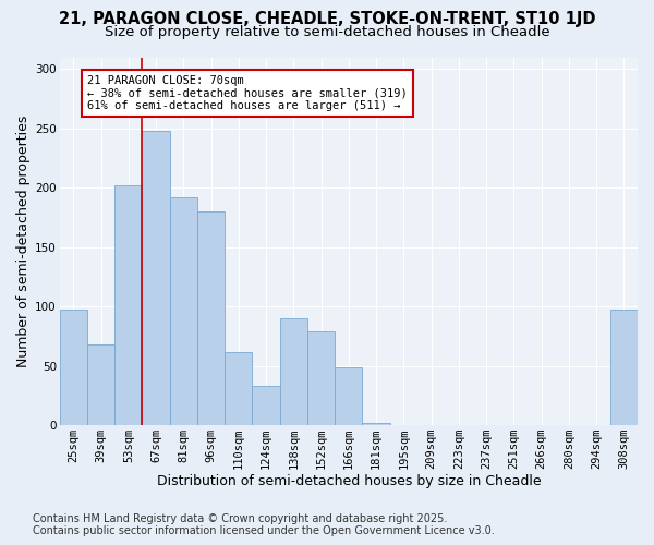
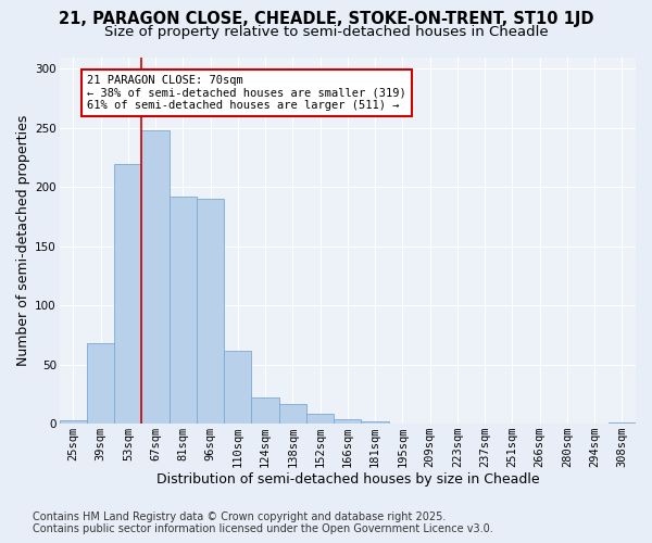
25sqm: 97 -> 3
53sqm: 202 -> 220
96sqm: 180 -> 190
124sqm: 33 -> 22
138sqm: 90 -> 17
152sqm: 79 -> 8
166sqm: 49 -> 4
308sqm: 97 -> 1
